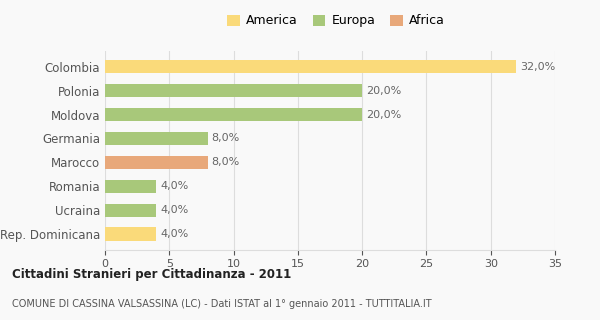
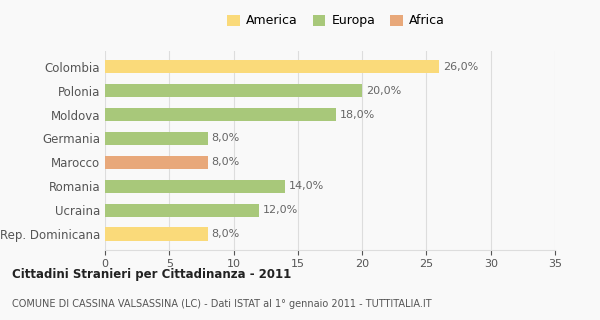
Colombia: 32,0% -> 26,0%
Moldova: 20,0% -> 18,0%
Romania: 4,0% -> 14,0%
Ucraina: 4,0% -> 12,0%
Rep. Dominicana: 4,0% -> 8,0%
